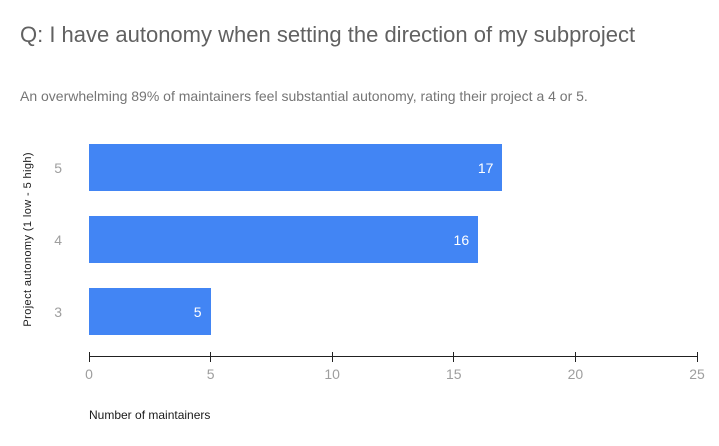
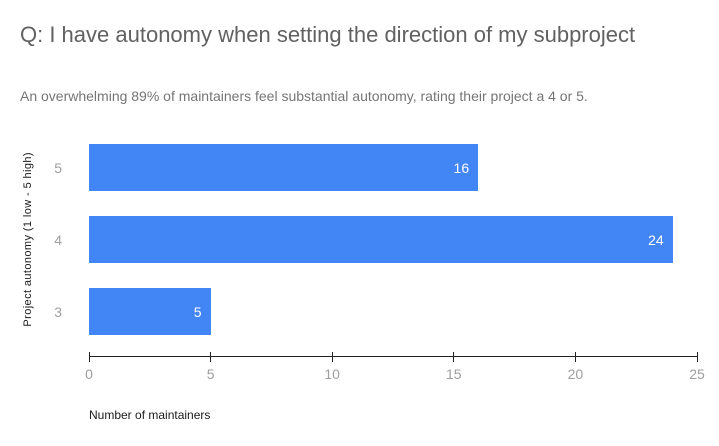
5: 17 -> 16
4: 16 -> 24
